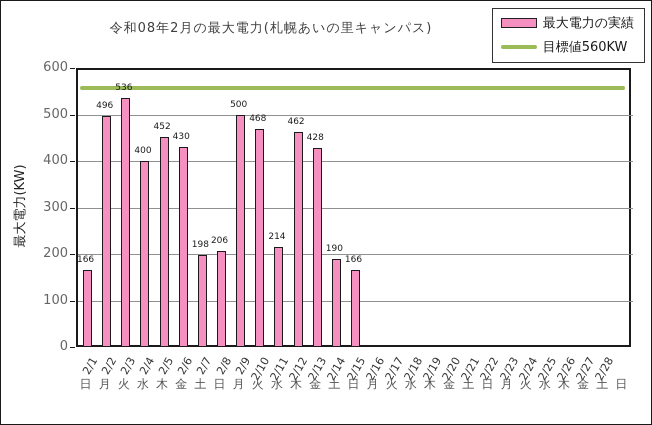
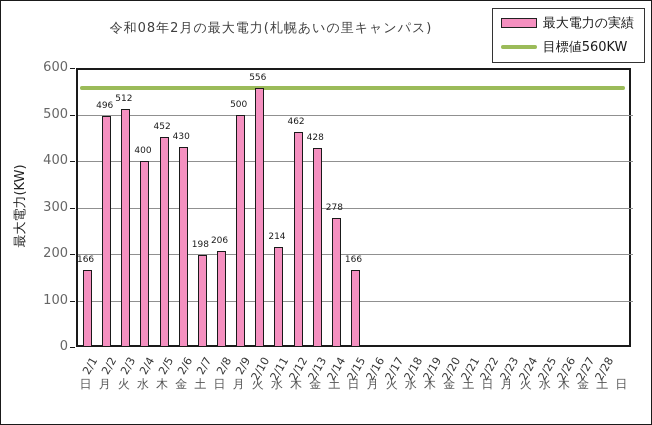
2/3: 536 -> 512
2/10: 468 -> 556
2/14: 190 -> 278
